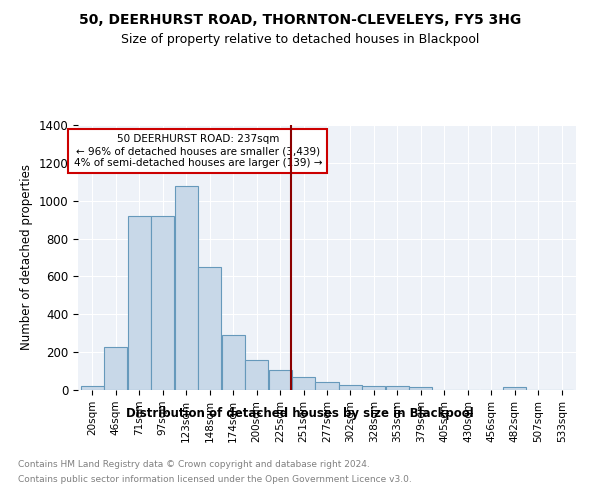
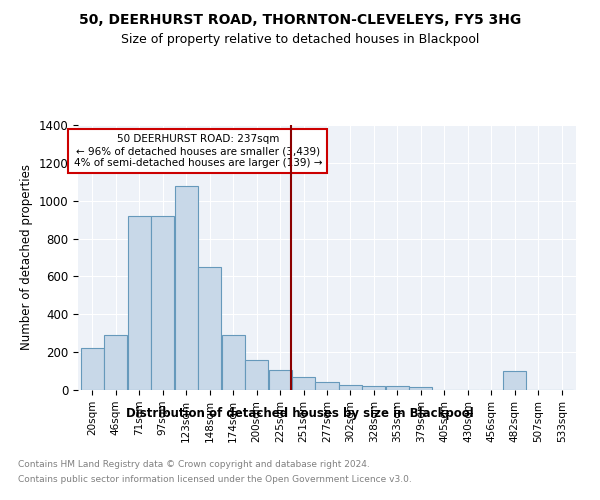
20sqm: 20 -> 220
46sqm: 220 -> 290
482sqm: 20 -> 100
